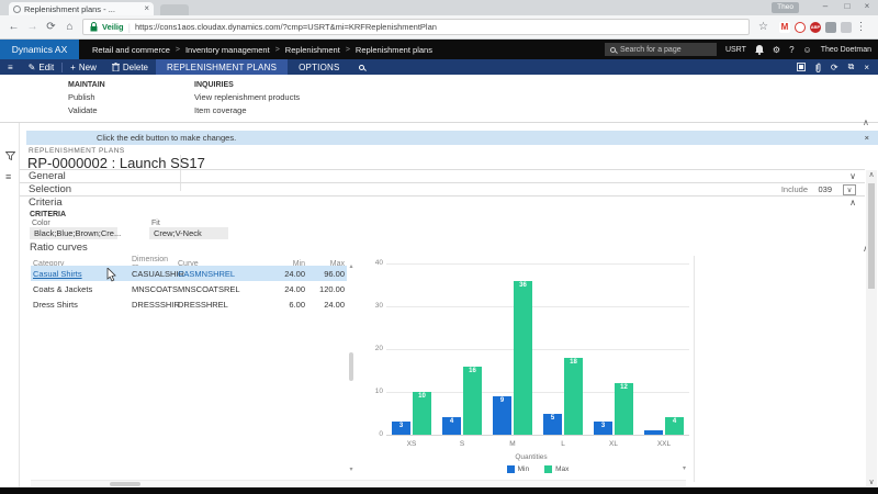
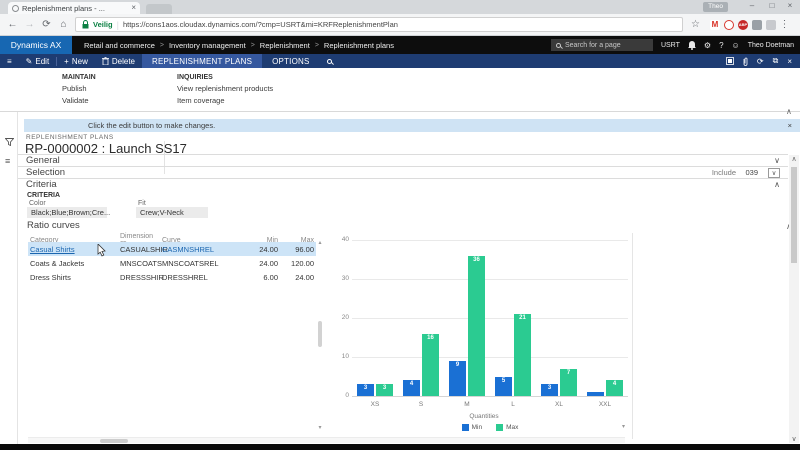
Max/XS: 10 -> 3
Max/L: 18 -> 21
Max/XL: 12 -> 7
